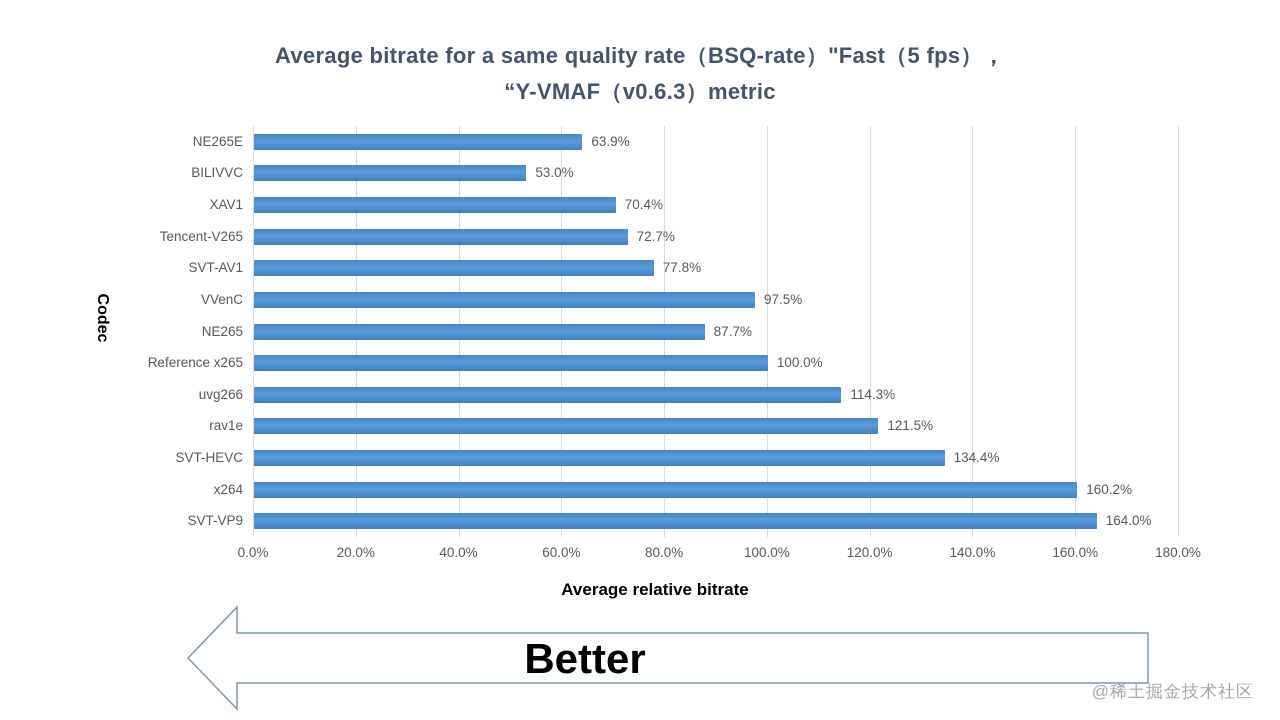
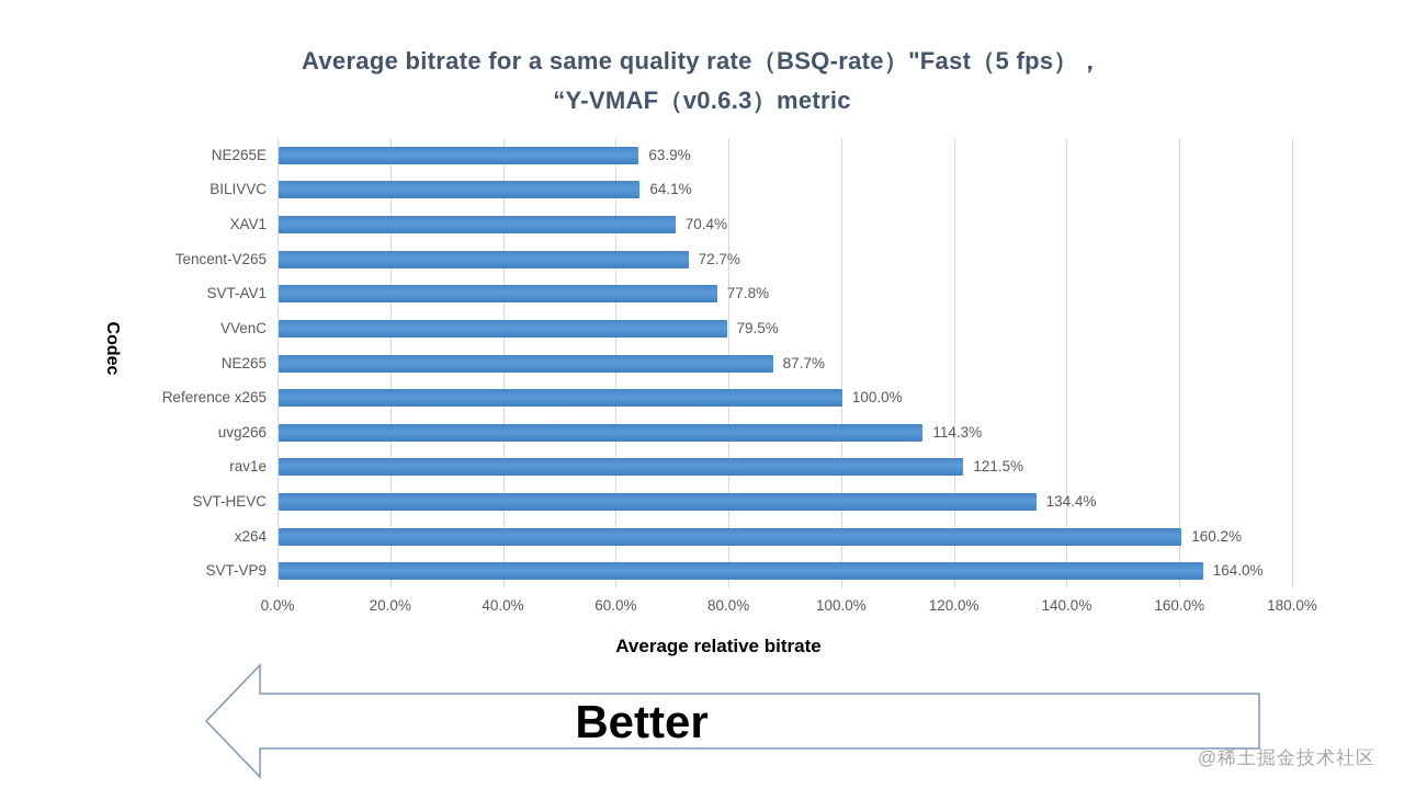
BILIVVC: 53.0% -> 64.1%
VVenC: 97.5% -> 79.5%
